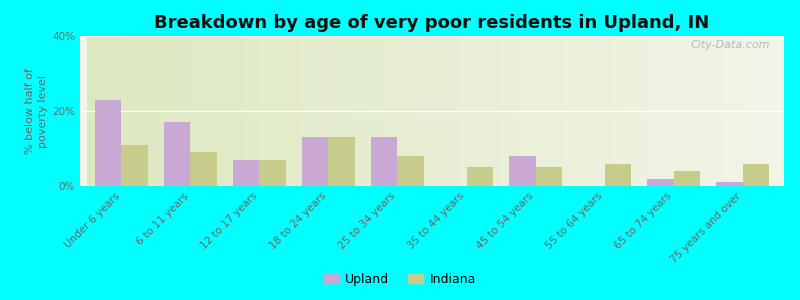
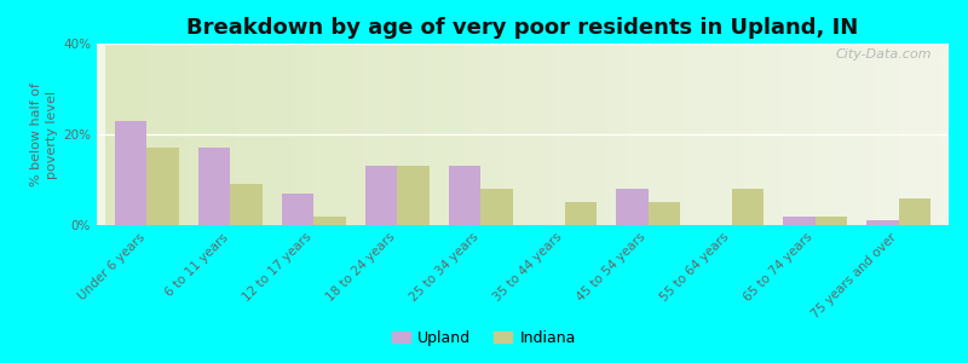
Indiana/Under 6 years: 11% -> 17%
Indiana/12 to 17 years: 7% -> 2%
Indiana/55 to 64 years: 6% -> 8%
Indiana/65 to 74 years: 4% -> 2%
